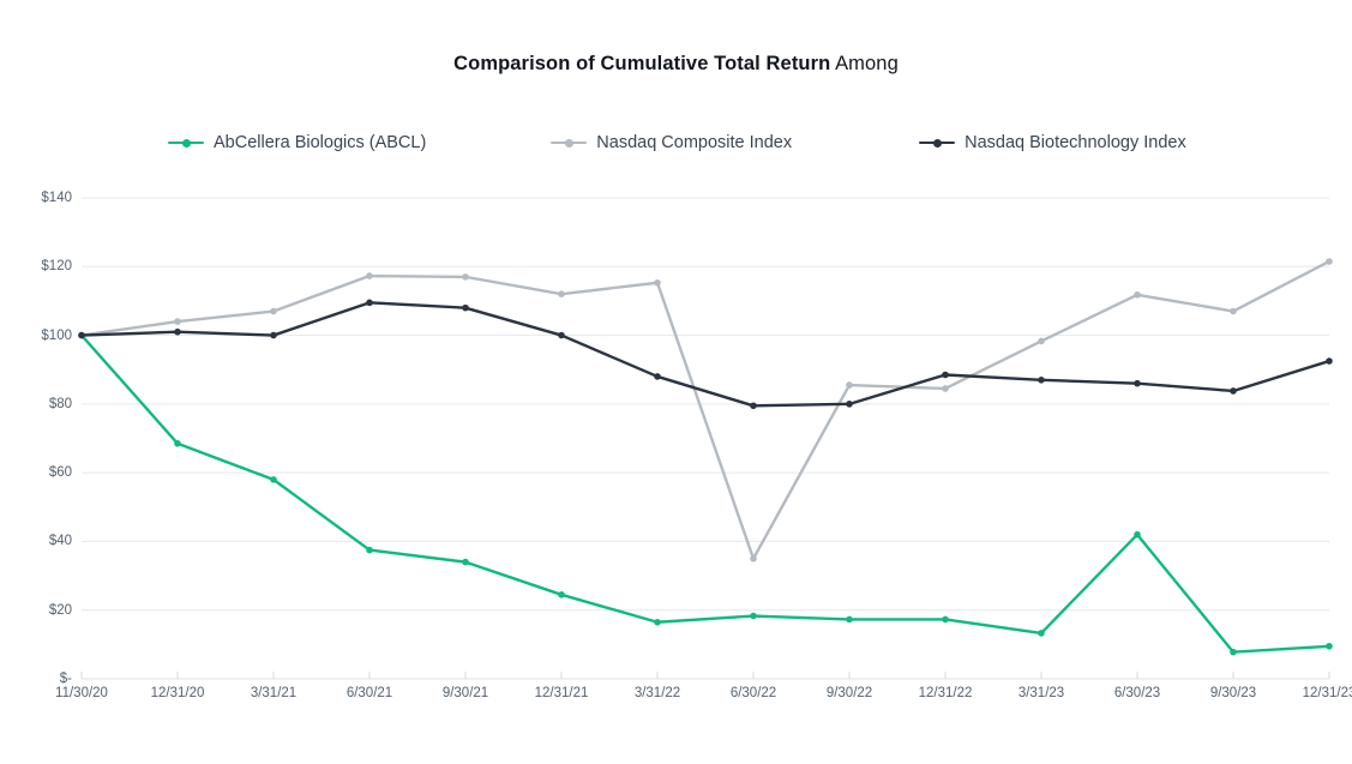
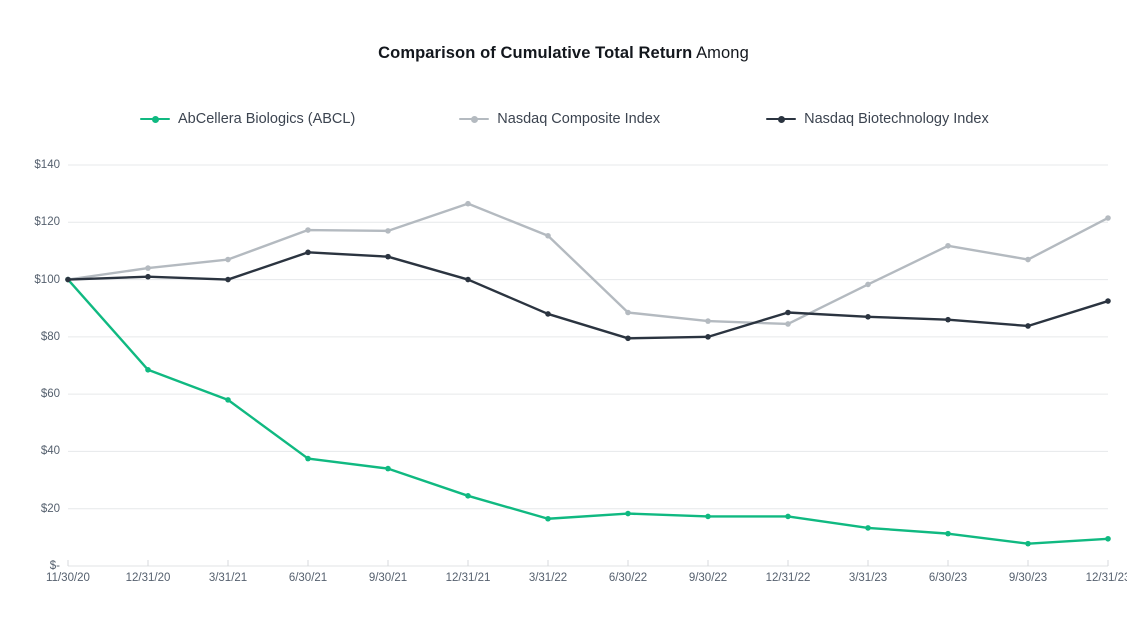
Nasdaq Composite Index/12/31/21: $112 -> $126
Nasdaq Composite Index/6/30/22: $35 -> $88
AbCellera Biologics (ABCL)/6/30/23: $42 -> $11
